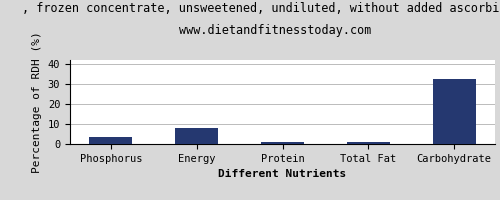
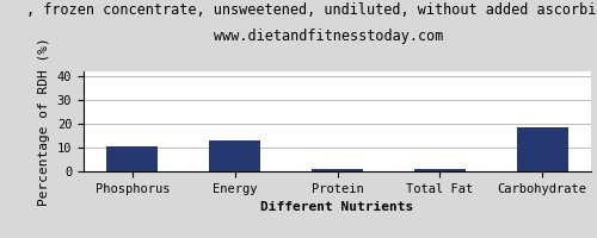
Phosphorus: 3.5 -> 10.5
Energy: 8.0 -> 13.0
Carbohydrate: 32.5 -> 18.5
